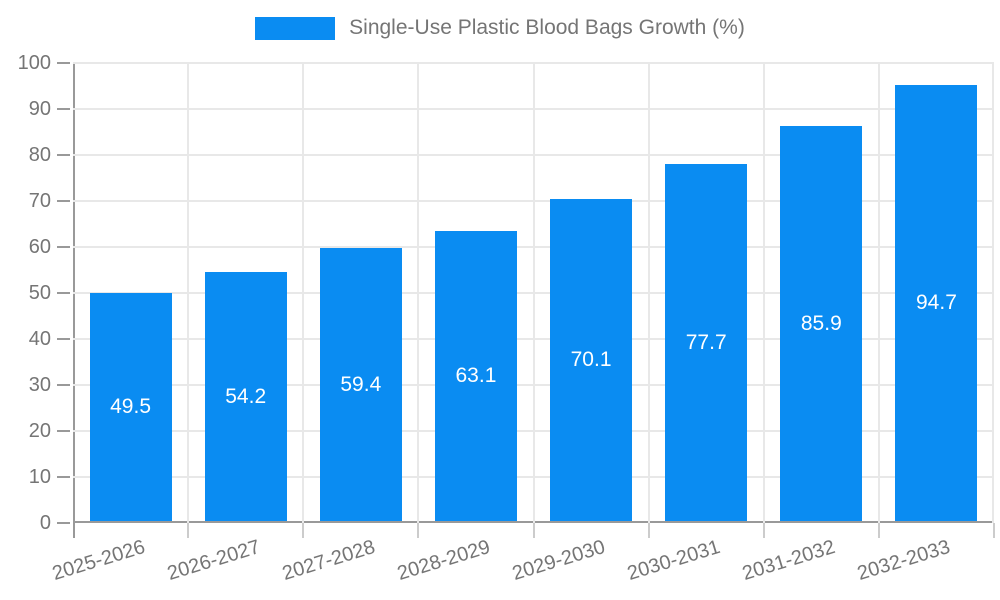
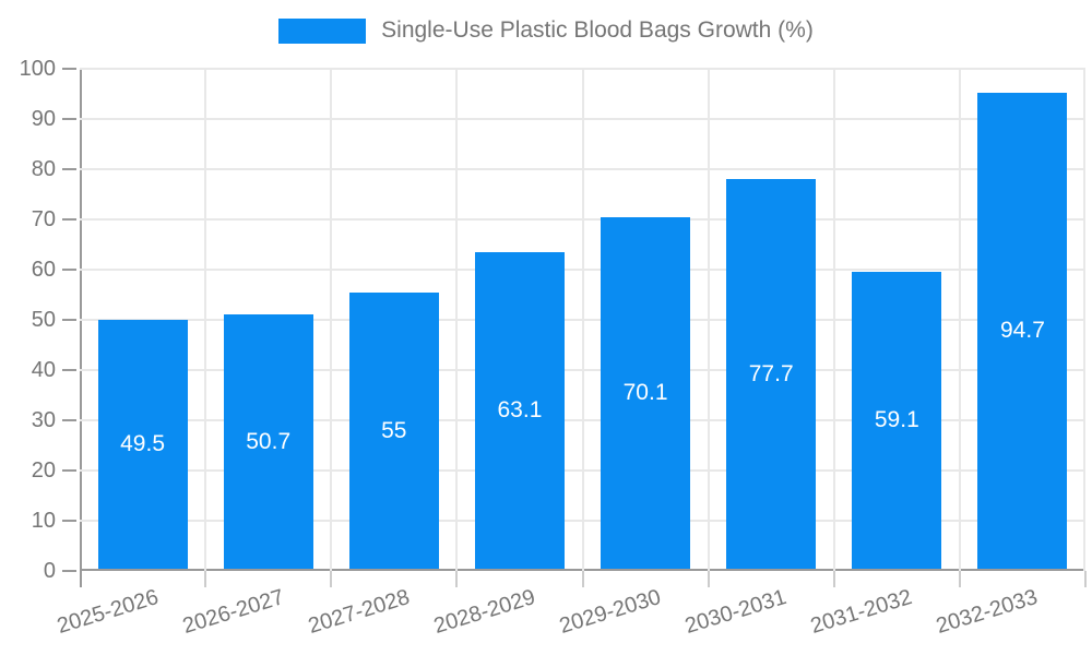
2026-2027: 54.2 -> 50.7
2027-2028: 59.4 -> 55
2031-2032: 85.9 -> 59.1
